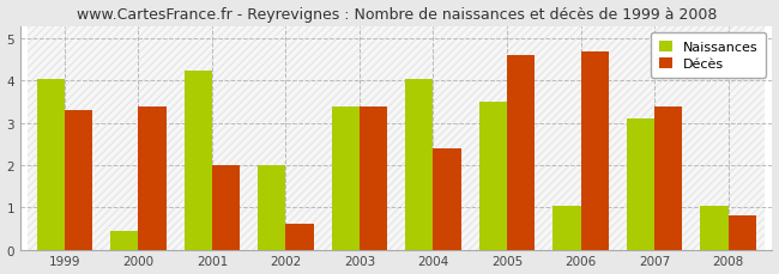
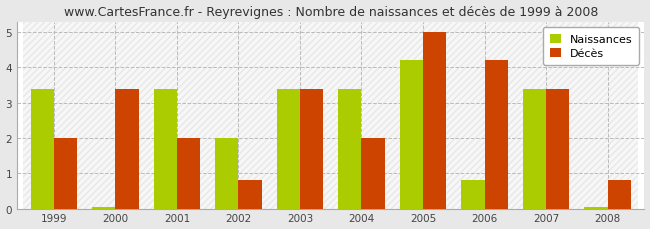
Naissances/1999: 4.05 -> 3.40
Décès/1999: 3.3 -> 2.0
Naissances/2000: 0.45 -> 0.05
Naissances/2001: 4.25 -> 3.40
Décès/2002: 0.6 -> 0.8
Naissances/2004: 4.05 -> 3.40
Décès/2004: 2.4 -> 2.0
Naissances/2005: 3.50 -> 4.20
Décès/2005: 4.6 -> 5.0
Naissances/2006: 1.05 -> 0.80
Décès/2006: 4.7 -> 4.2
Naissances/2007: 3.10 -> 3.40
Naissances/2008: 1.05 -> 0.05
